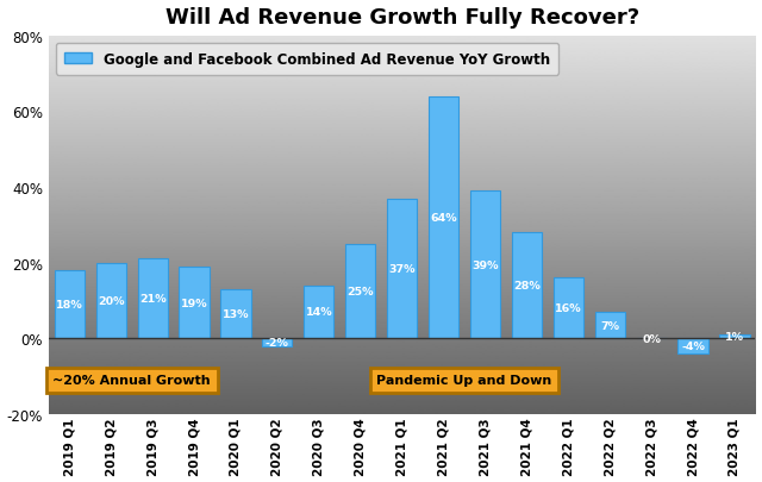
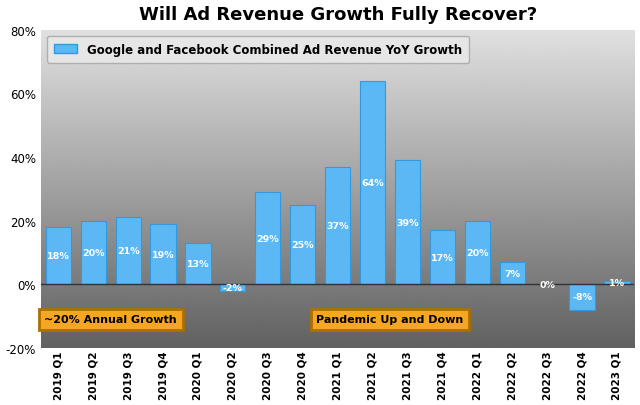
2020 Q3: 14% -> 29%
2021 Q4: 28% -> 17%
2022 Q1: 16% -> 20%
2022 Q4: -4% -> -8%
